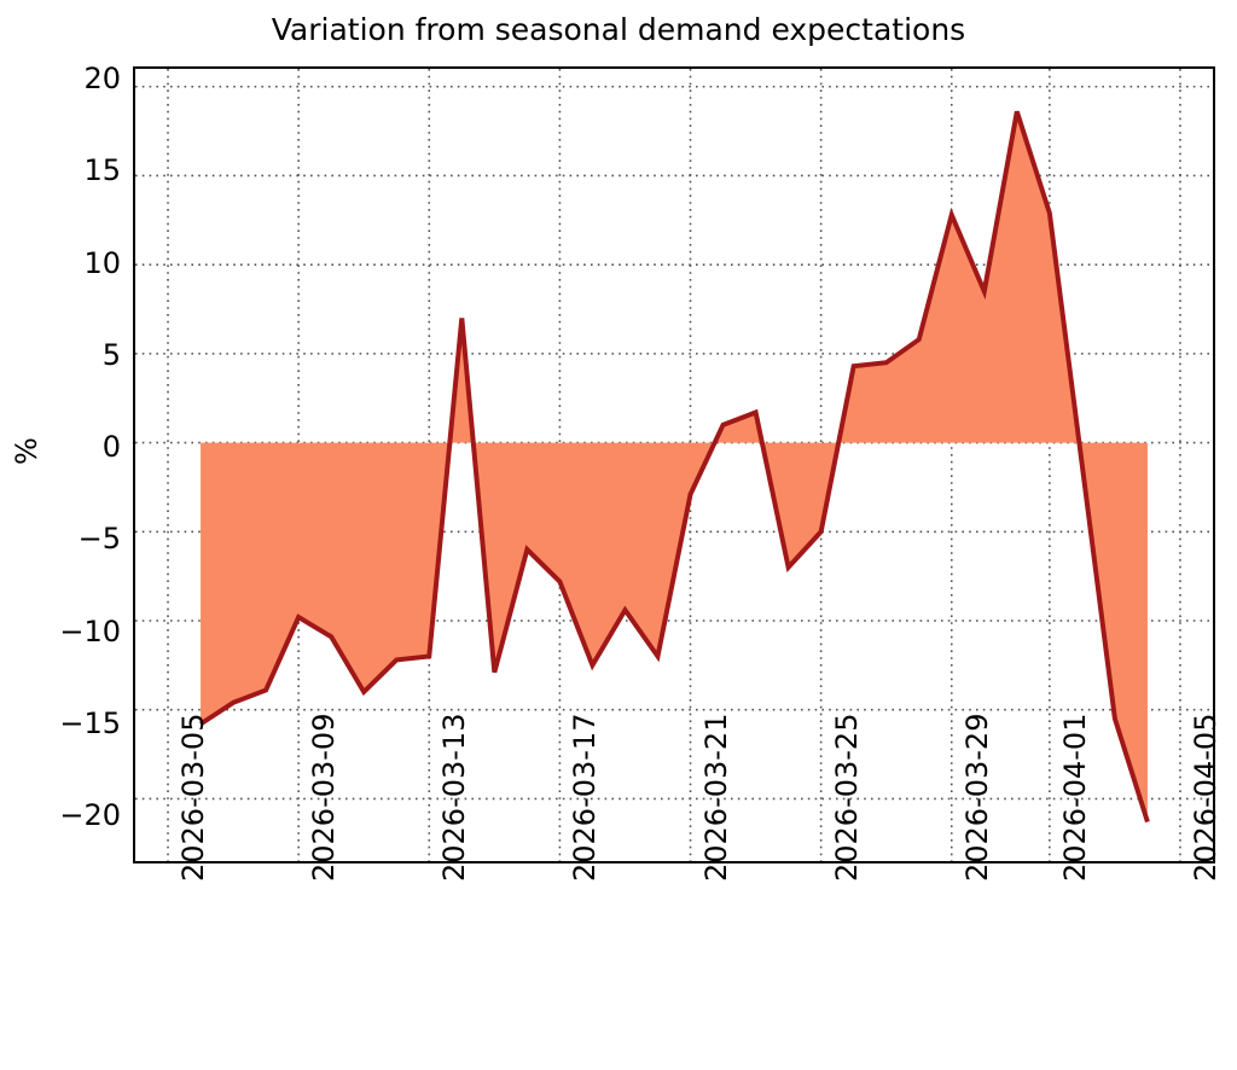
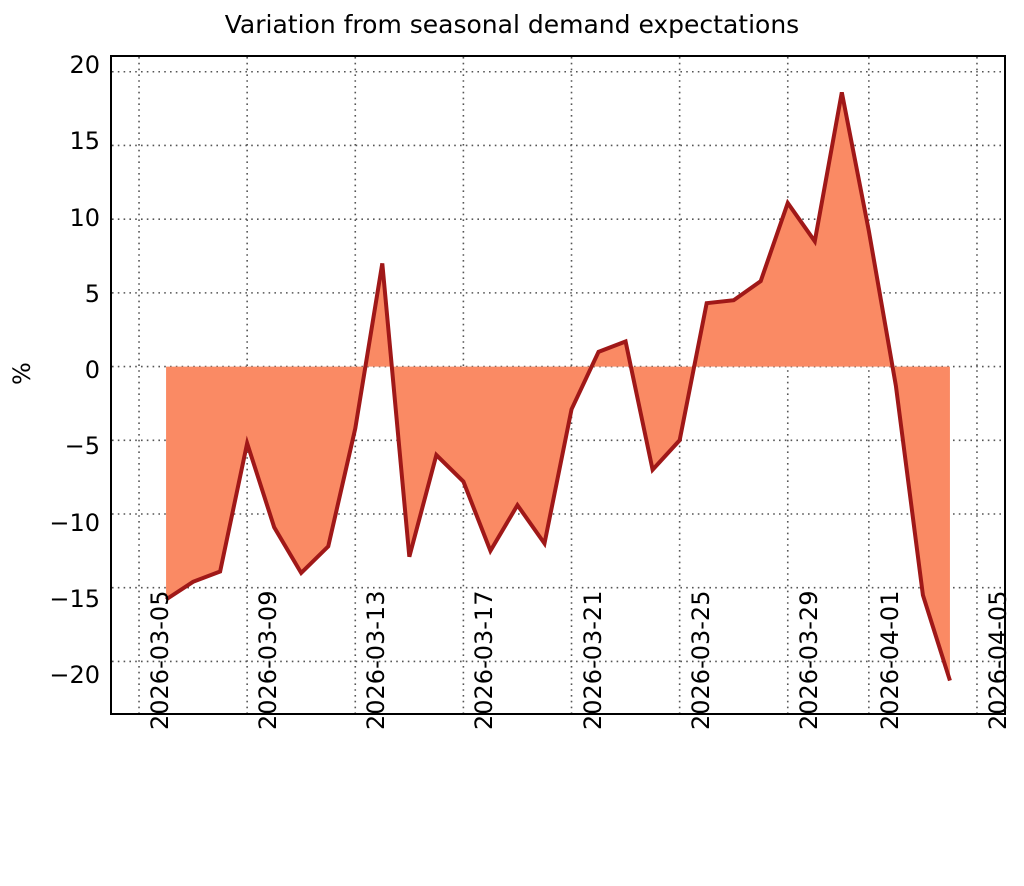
2026-03-09: -9.8 -> -5.2
2026-03-13: -12.0 -> -4.2
2026-03-29: 12.8 -> 11.1
2026-04-01: 12.9 -> 9.2
